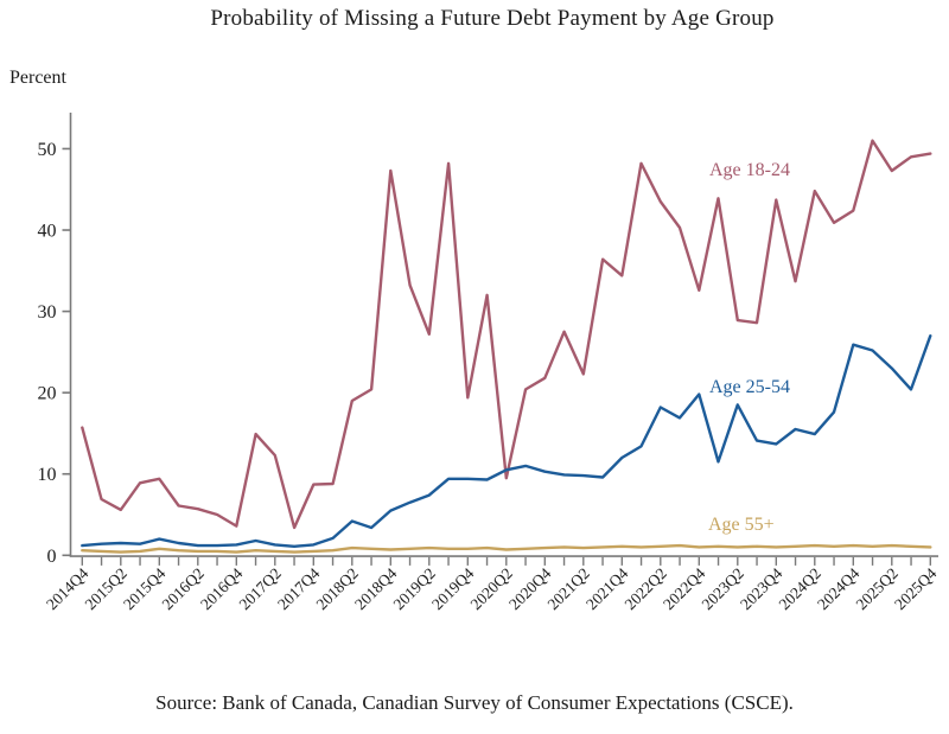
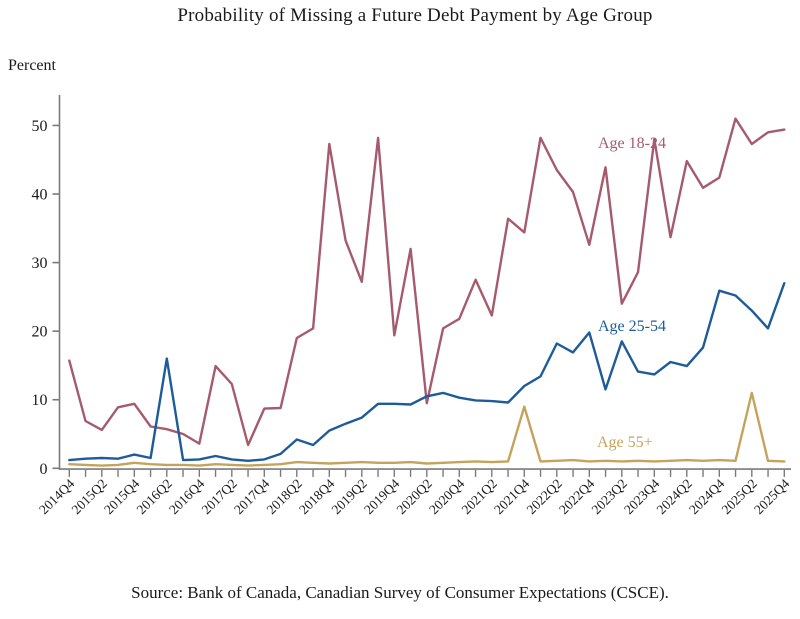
Age 25-54/2016Q2: 1 -> 16
Age 55+/2021Q4: 1 -> 9
Age 18-24/2023Q2: 29 -> 24
Age 18-24/2023Q4: 44 -> 48
Age 55+/2025Q2: 1 -> 11
